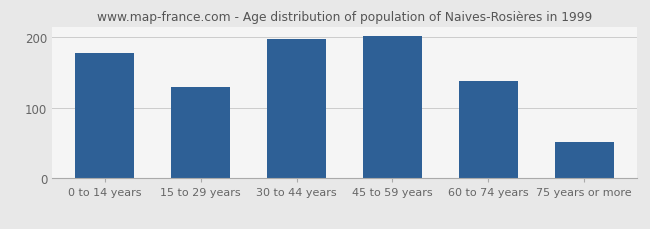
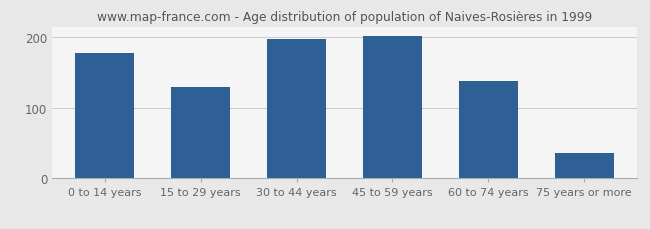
75 years or more: 52 -> 36
